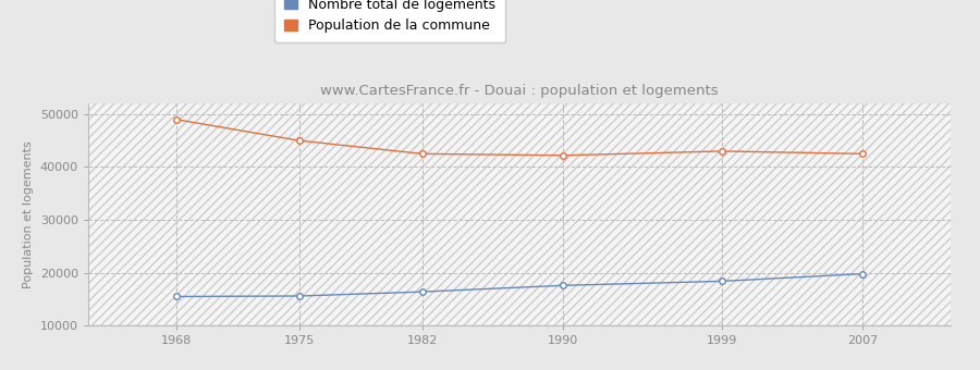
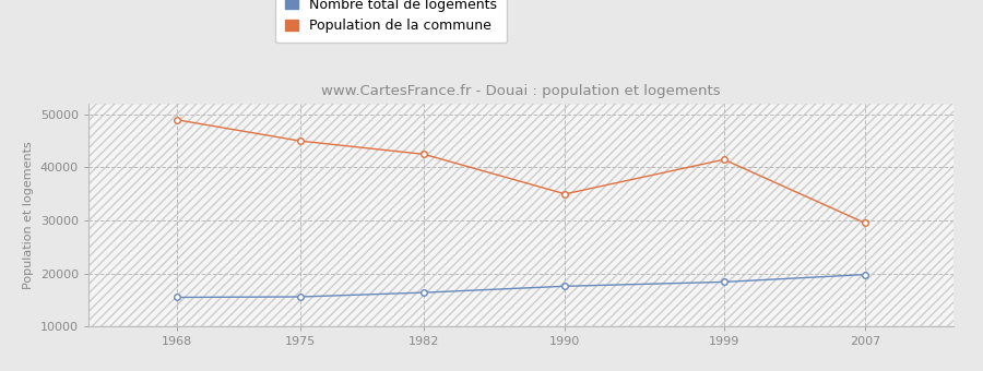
Population de la commune/1990: 42200 -> 35000
Population de la commune/1999: 43000 -> 41500
Population de la commune/2007: 42500 -> 29500
